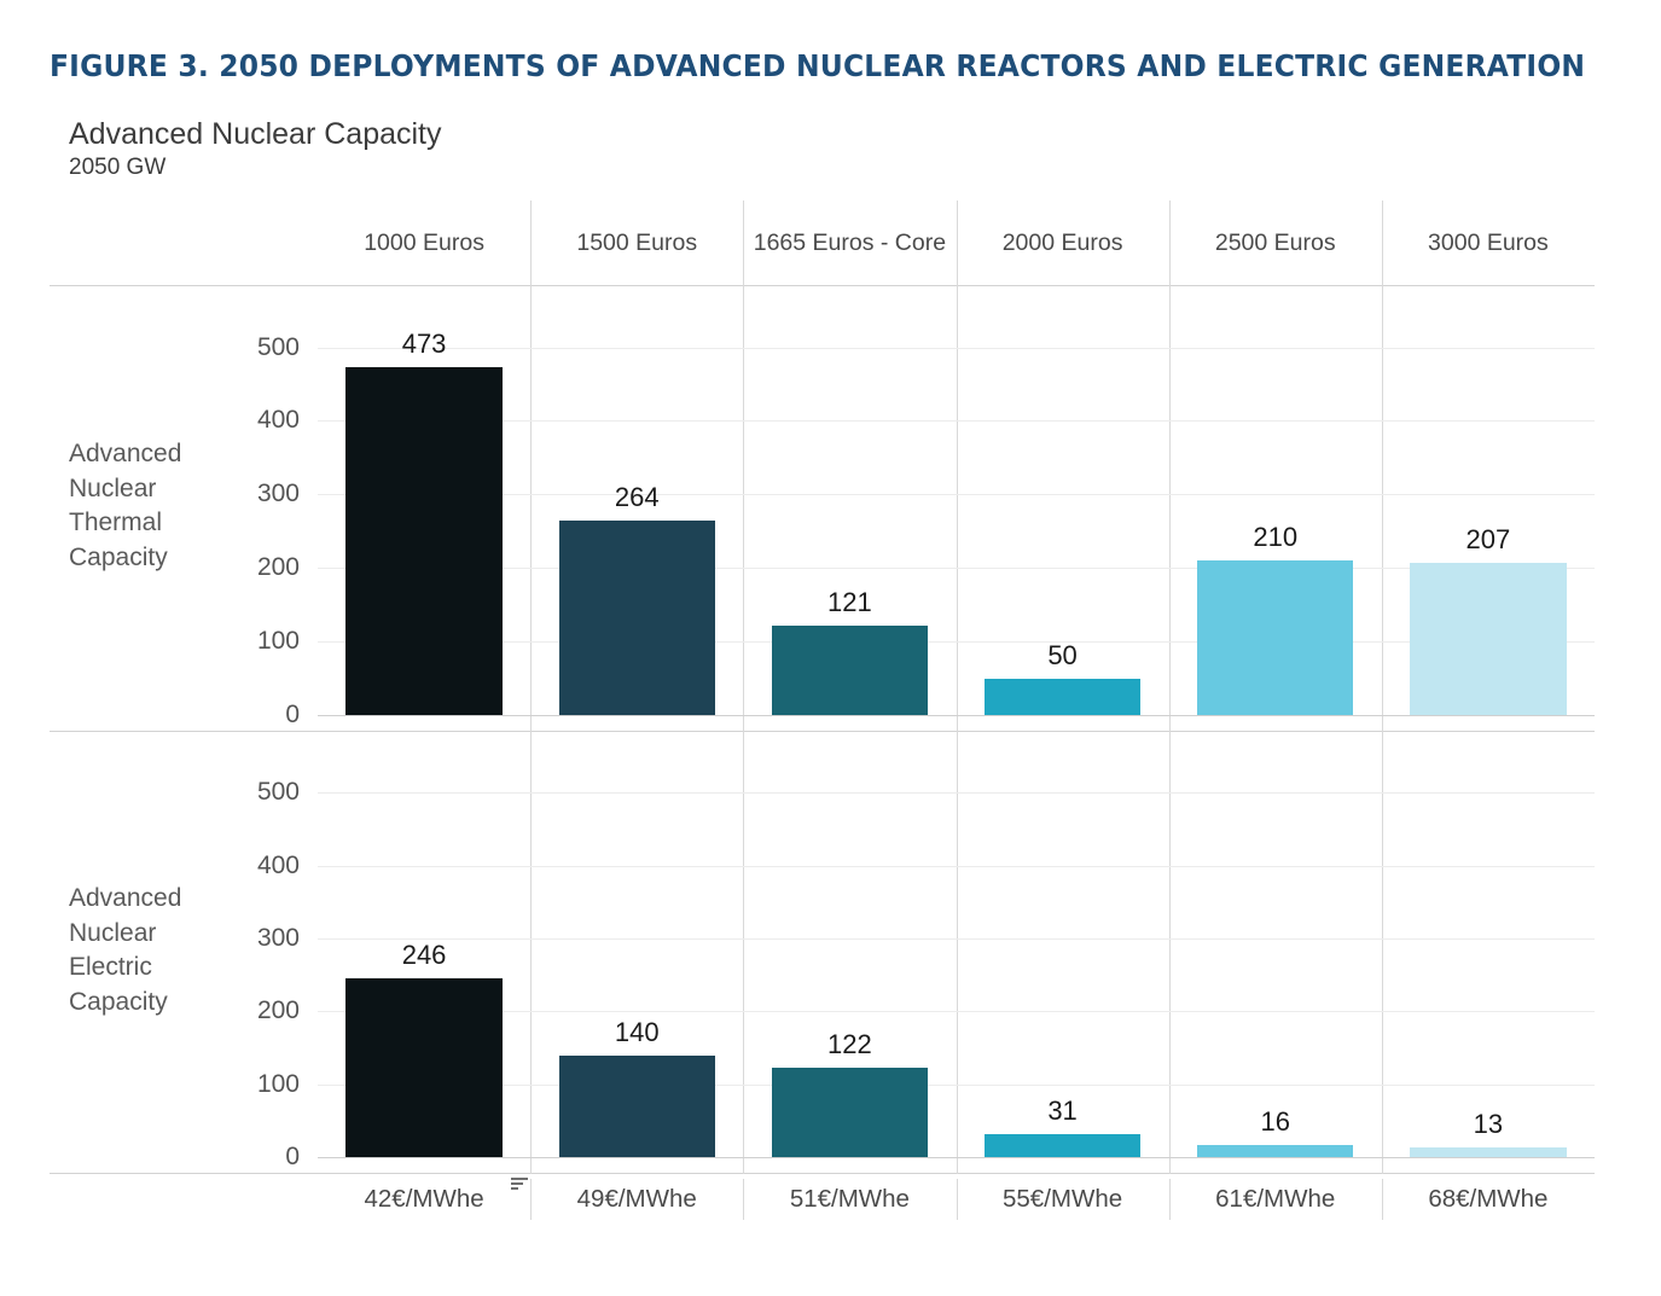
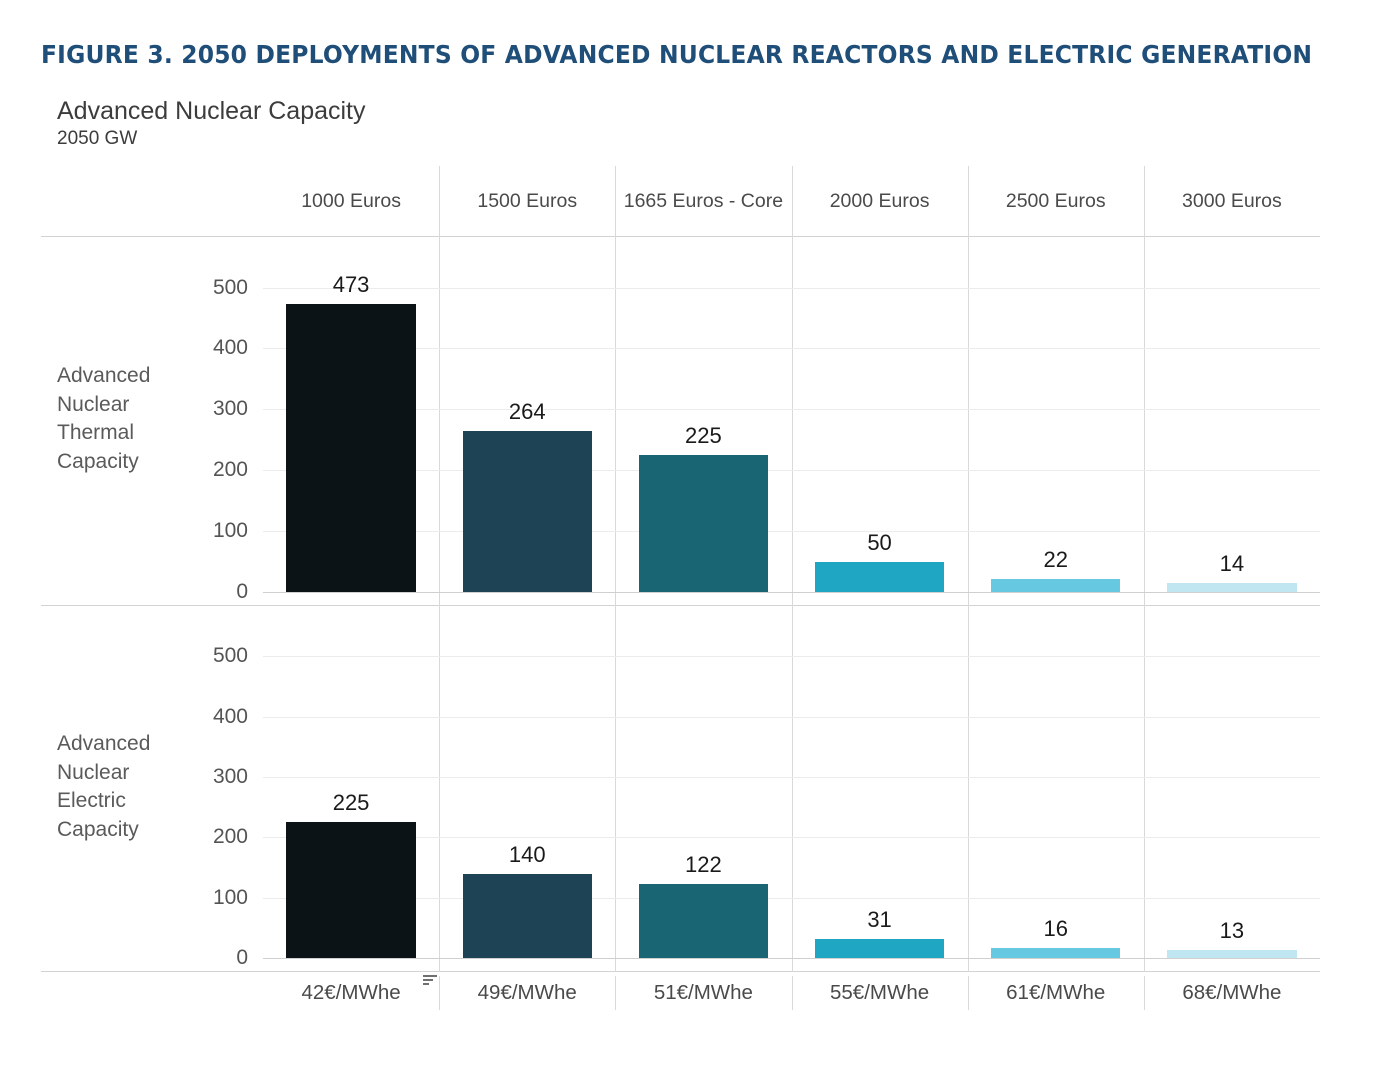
Advanced Nuclear Electric Capacity/1000 Euros: 246 -> 225
Advanced Nuclear Thermal Capacity/1665 Euros - Core: 121 -> 225
Advanced Nuclear Thermal Capacity/2500 Euros: 210 -> 22
Advanced Nuclear Thermal Capacity/3000 Euros: 207 -> 14
